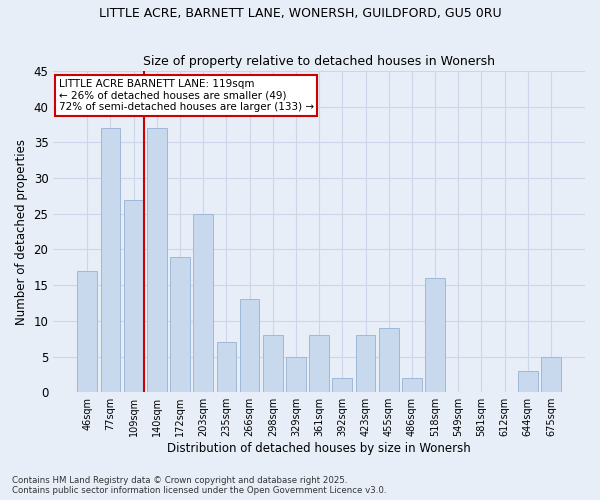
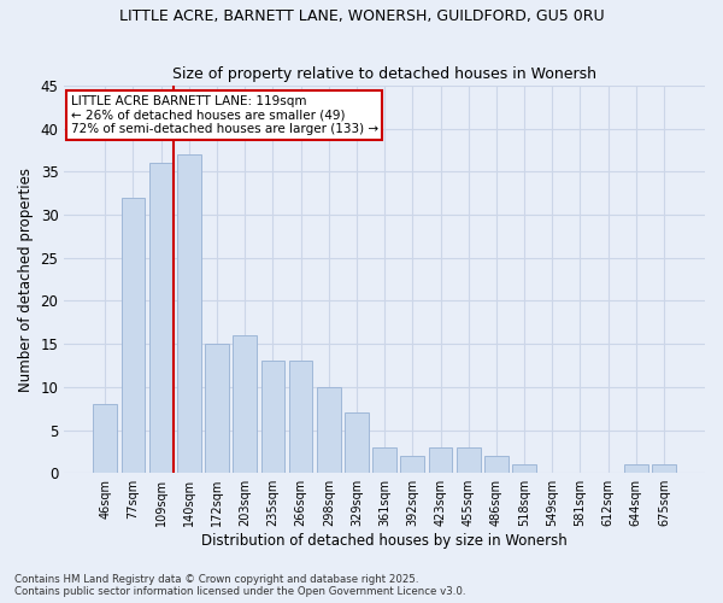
46sqm: 17 -> 8
77sqm: 37 -> 32
109sqm: 27 -> 36
172sqm: 19 -> 15
203sqm: 25 -> 16
235sqm: 7 -> 13
298sqm: 8 -> 10
329sqm: 5 -> 7
361sqm: 8 -> 3
423sqm: 8 -> 3
455sqm: 9 -> 3
518sqm: 16 -> 1
644sqm: 3 -> 1
675sqm: 5 -> 1
